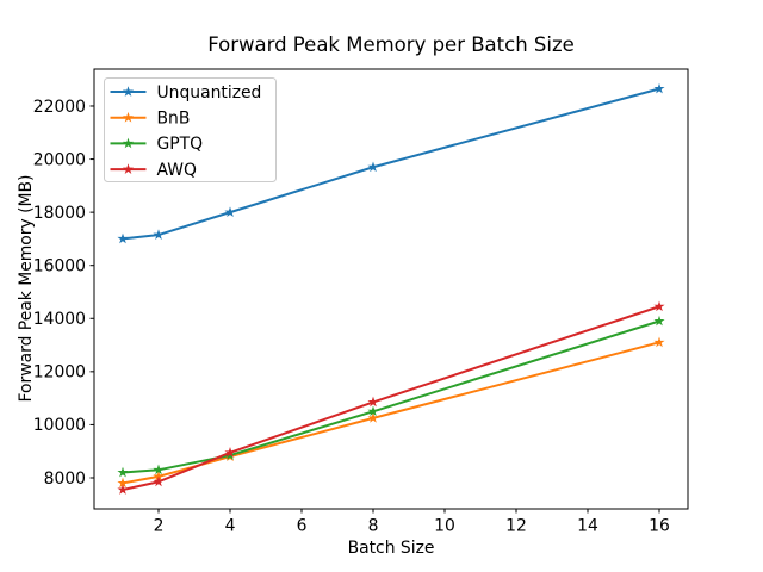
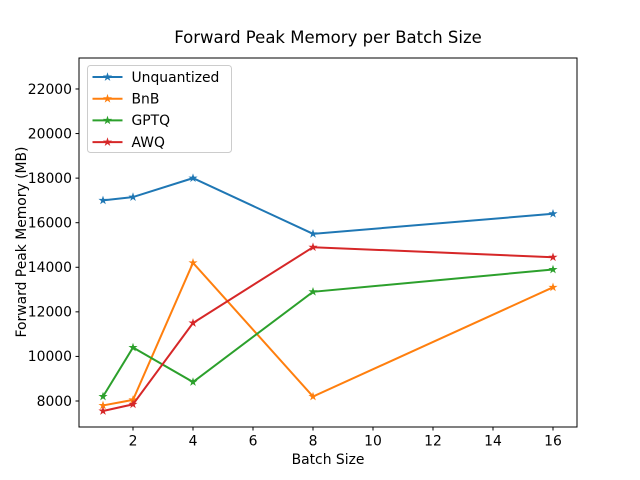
GPTQ/2: 8300 -> 10400
BnB/4: 8800 -> 14200
AWQ/4: 9000 -> 11500
Unquantized/8: 19700 -> 15500
BnB/8: 10200 -> 8200
GPTQ/8: 10500 -> 12900
AWQ/8: 10800 -> 14900
Unquantized/16: 22600 -> 16400
